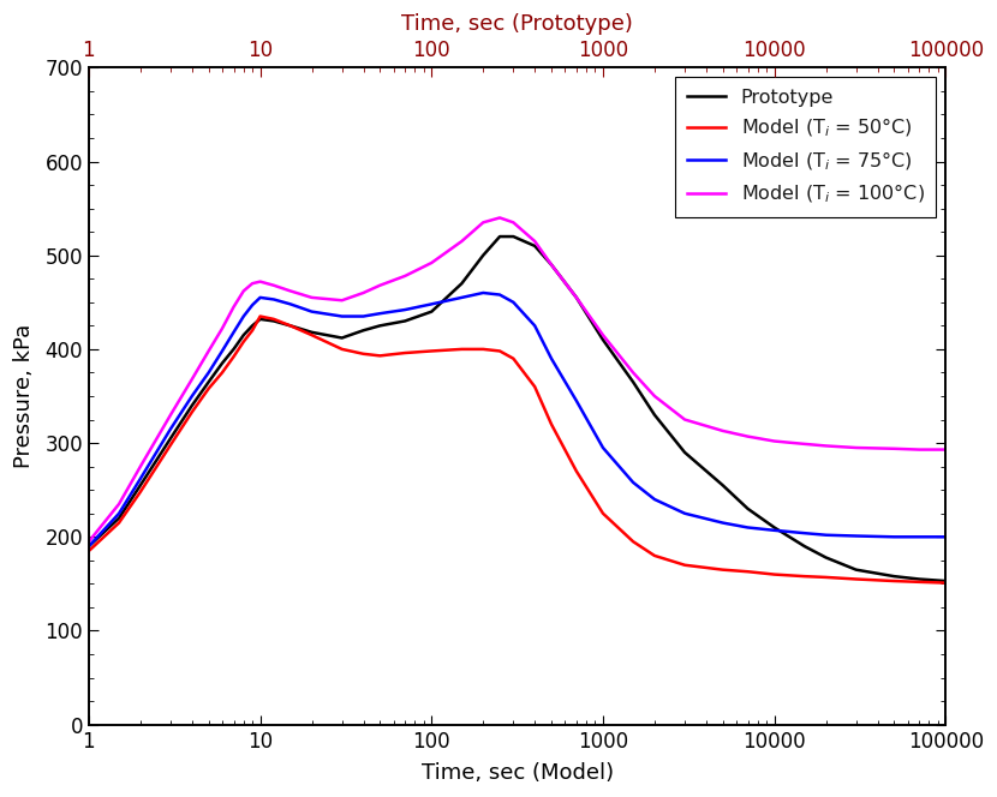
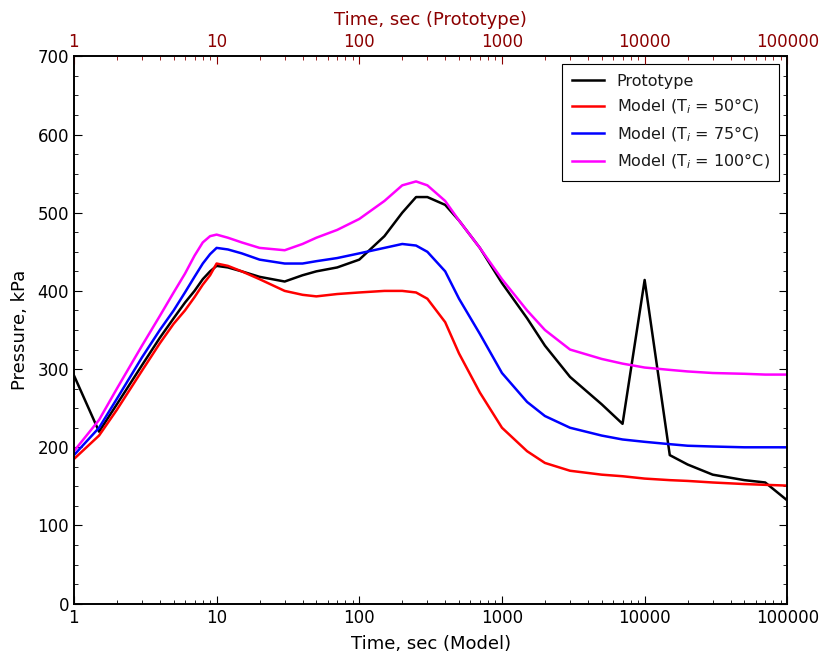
Prototype/1: 190 -> 292
Prototype/10000: 210 -> 414
Prototype/100000: 153 -> 132
